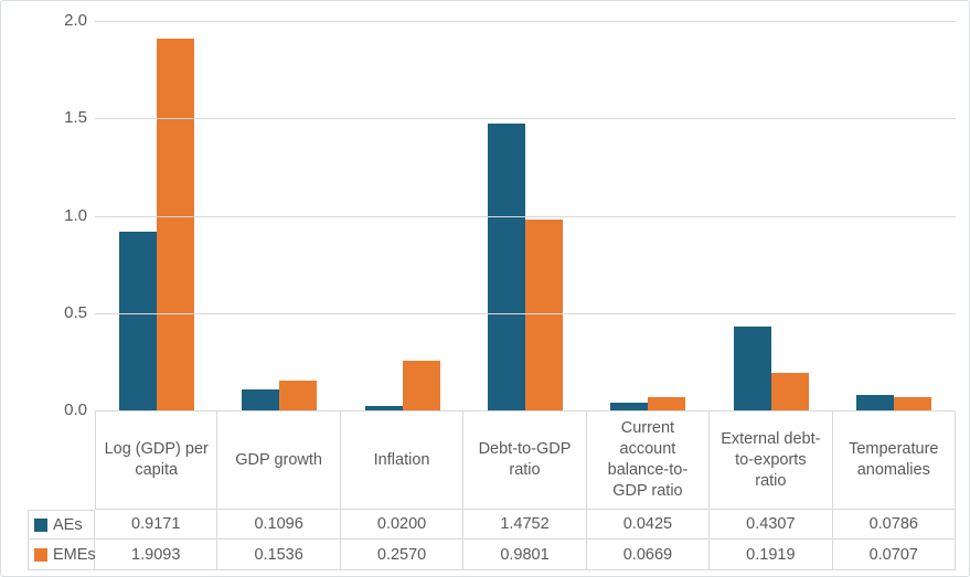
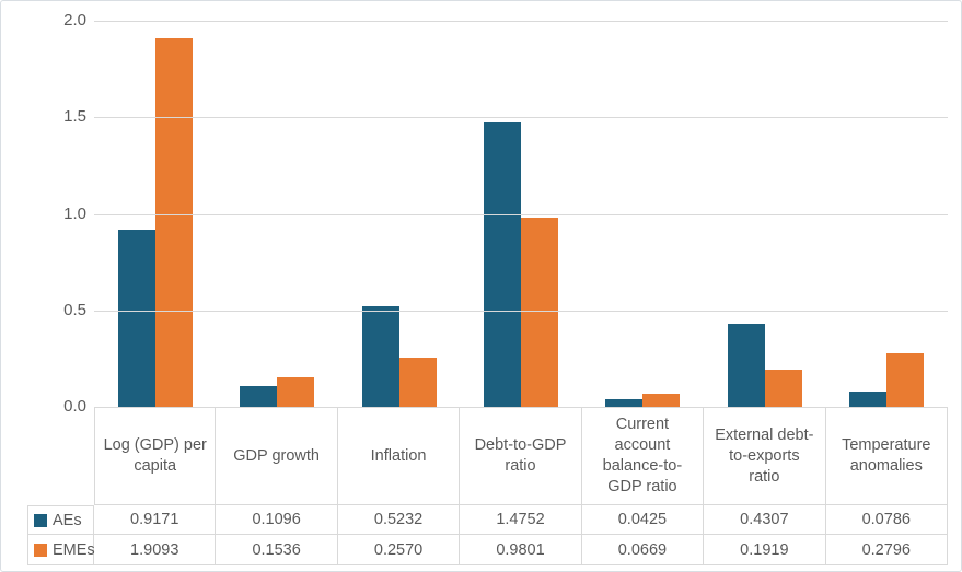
AEs/Inflation: 0.0200 -> 0.5232
EMEs/Temperature anomalies: 0.0707 -> 0.2796
